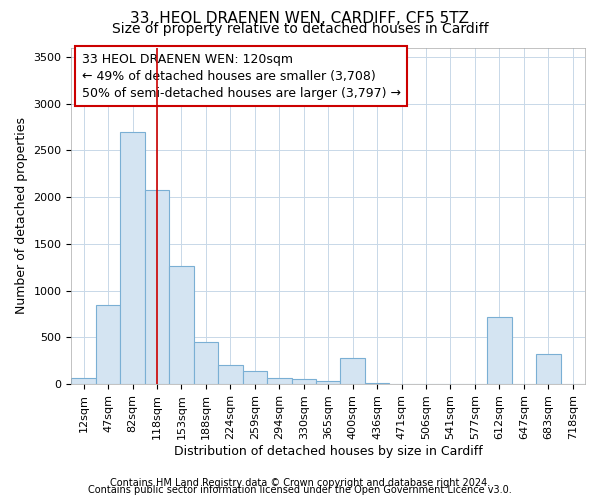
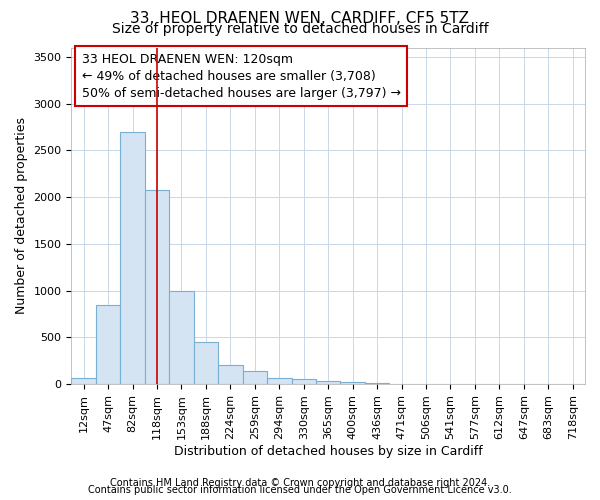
153sqm: 1260 -> 1000
400sqm: 280 -> 20
612sqm: 720 -> 0
683sqm: 320 -> 0
